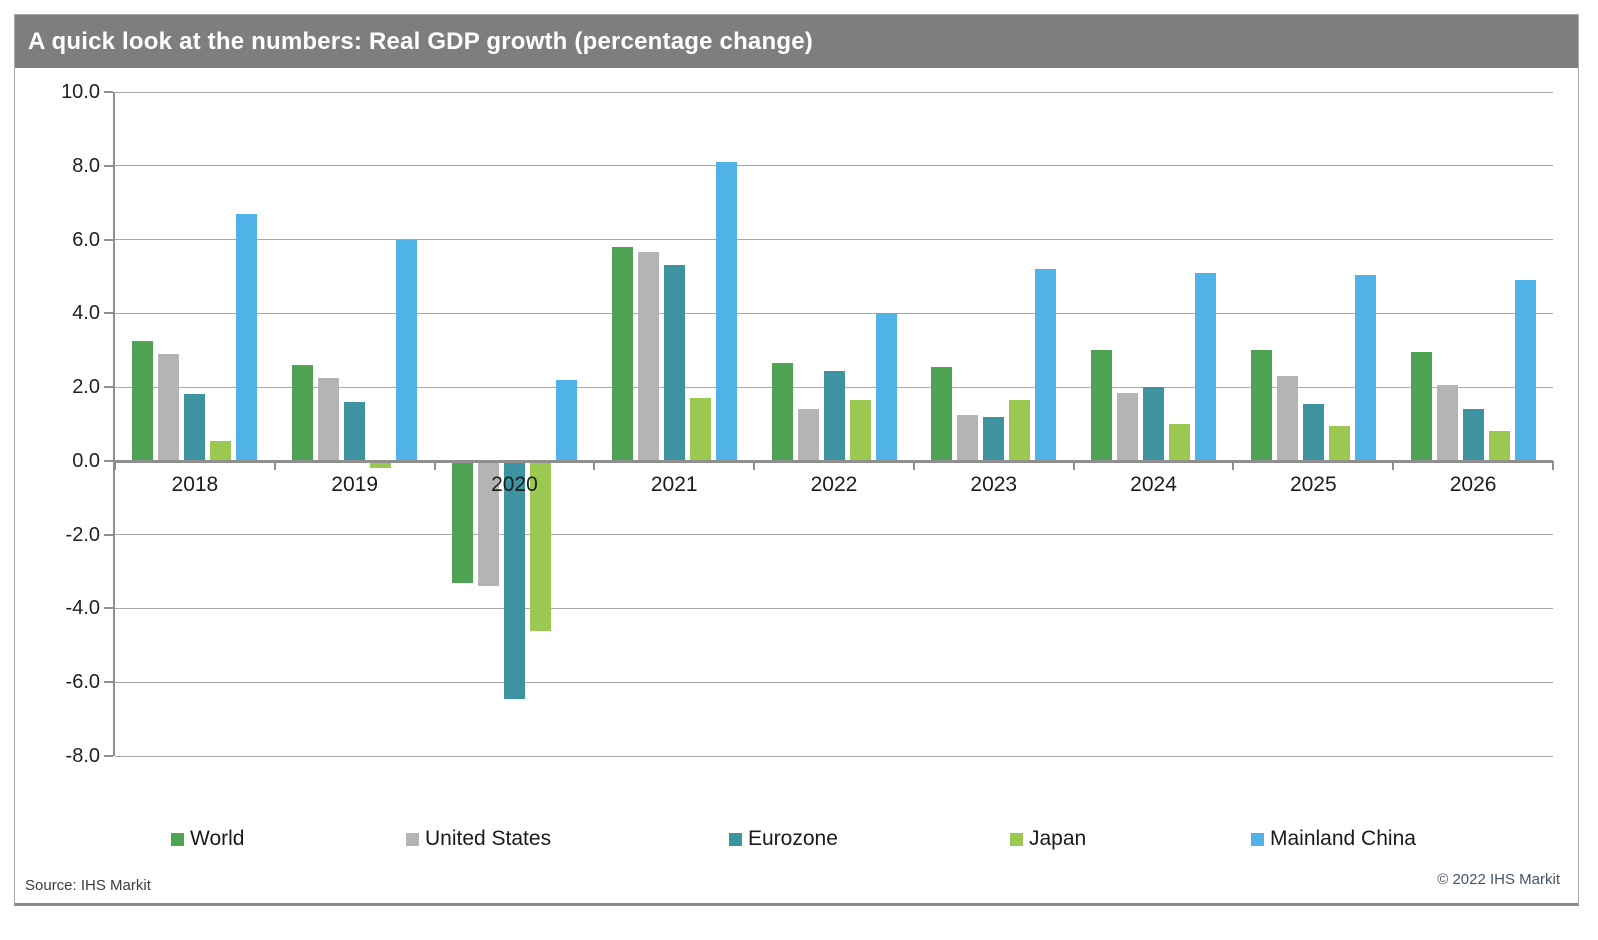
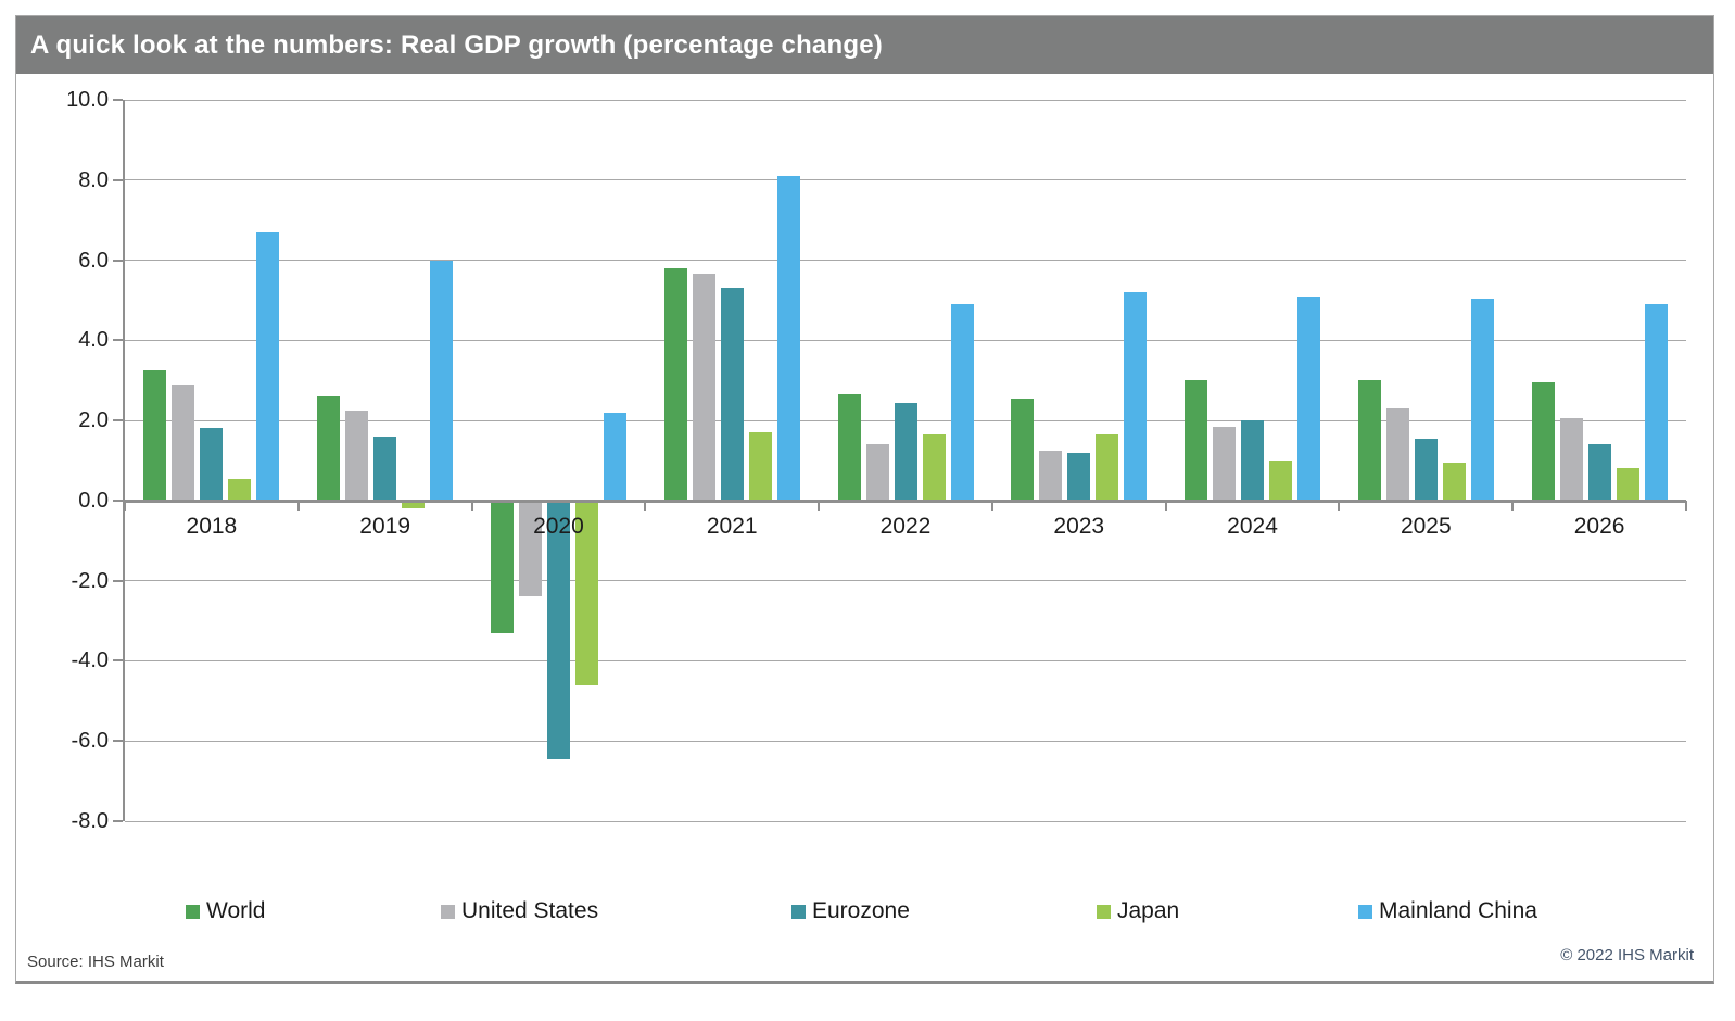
United States/2020: -3.4 -> -2.4
Mainland China/2022: 4.0 -> 4.9
